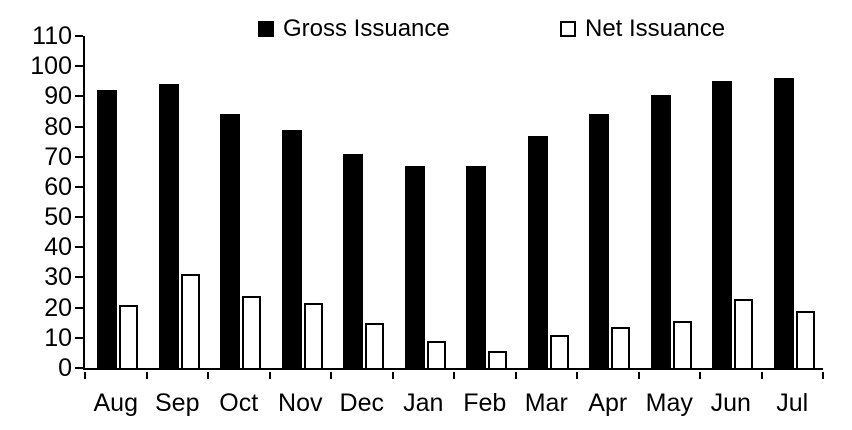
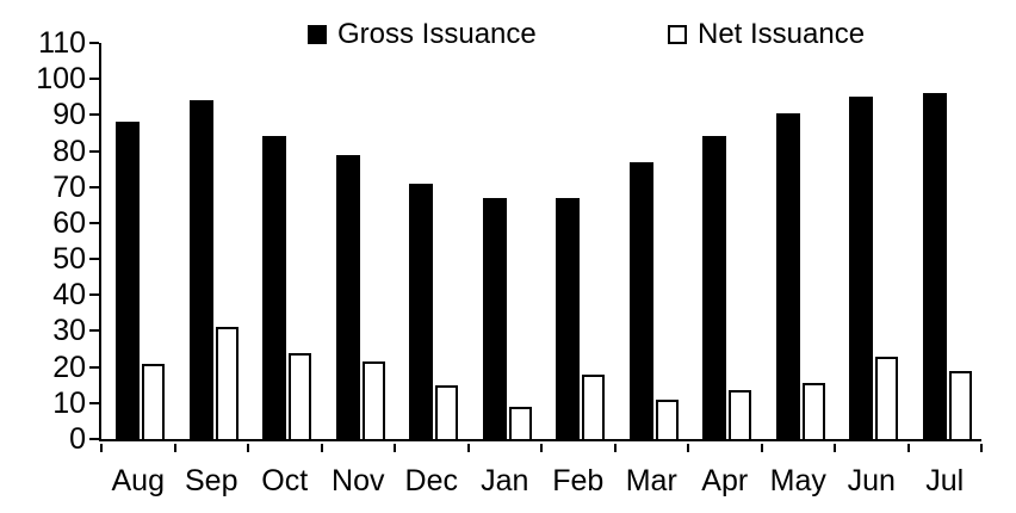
Gross Issuance/Aug: 92 -> 88
Net Issuance/Feb: 6 -> 18
